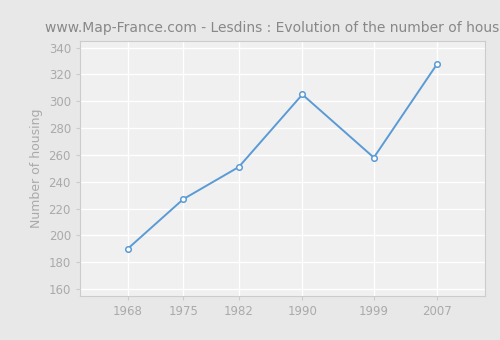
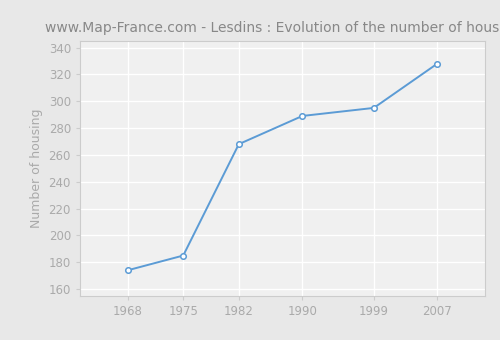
1968: 190 -> 174
1975: 227 -> 185
1982: 251 -> 268
1990: 305 -> 289
1999: 258 -> 295
